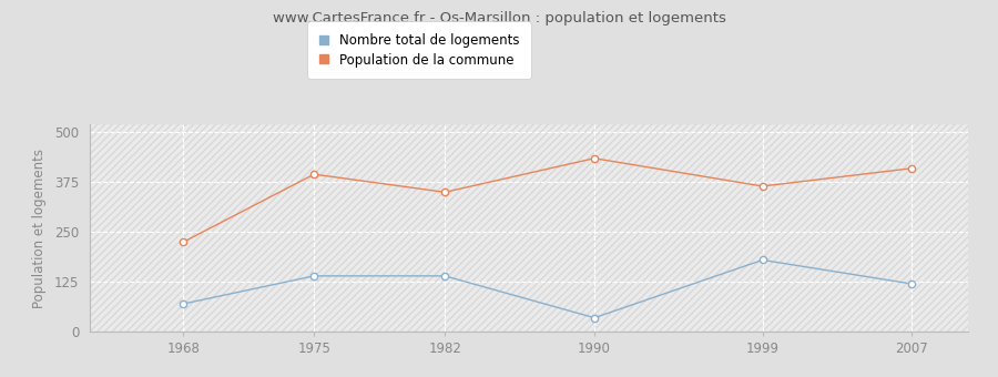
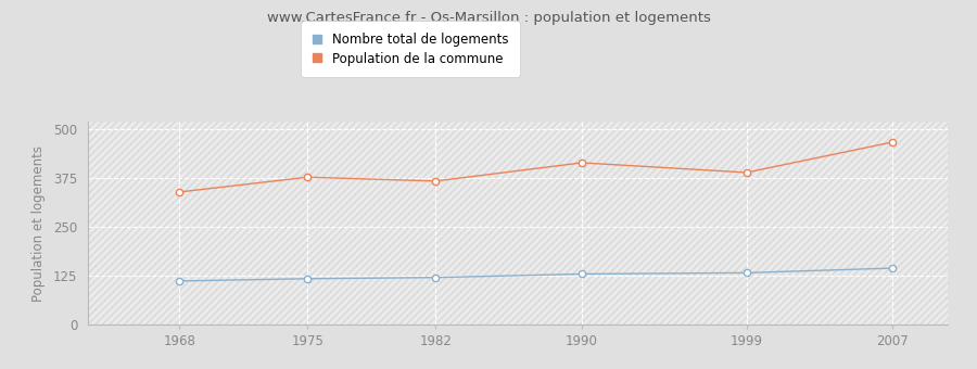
Nombre total de logements/1968: 70 -> 112
Population de la commune/1968: 225 -> 340
Nombre total de logements/1975: 140 -> 118
Population de la commune/1975: 395 -> 378
Nombre total de logements/1982: 140 -> 121
Population de la commune/1982: 350 -> 368
Nombre total de logements/1990: 35 -> 130
Population de la commune/1990: 435 -> 415
Nombre total de logements/1999: 180 -> 133
Population de la commune/1999: 365 -> 390
Nombre total de logements/2007: 120 -> 145
Population de la commune/2007: 410 -> 468
